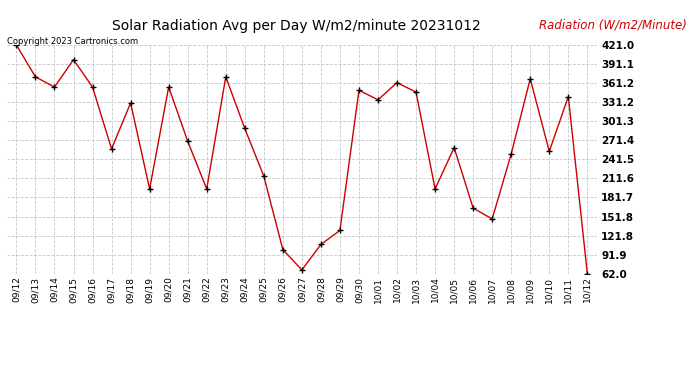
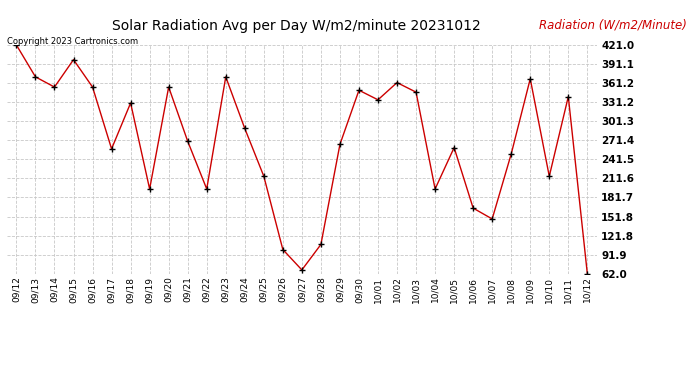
09/29: 130 -> 265
10/10: 254 -> 215
